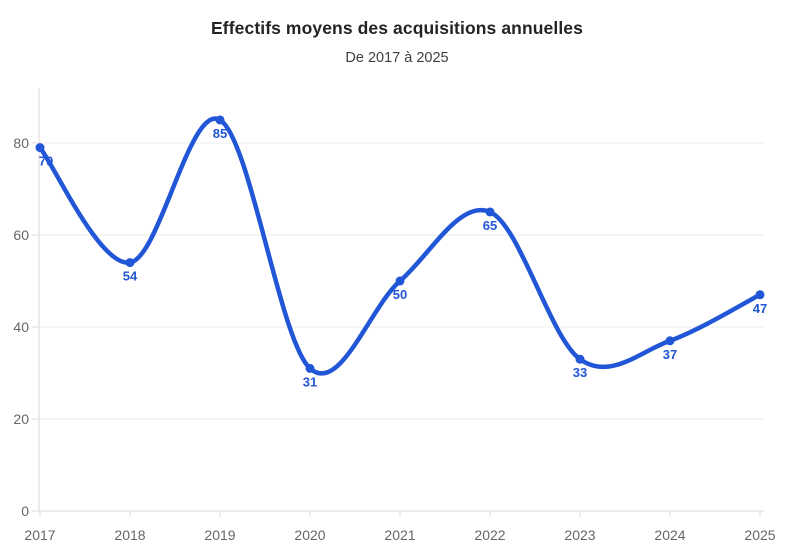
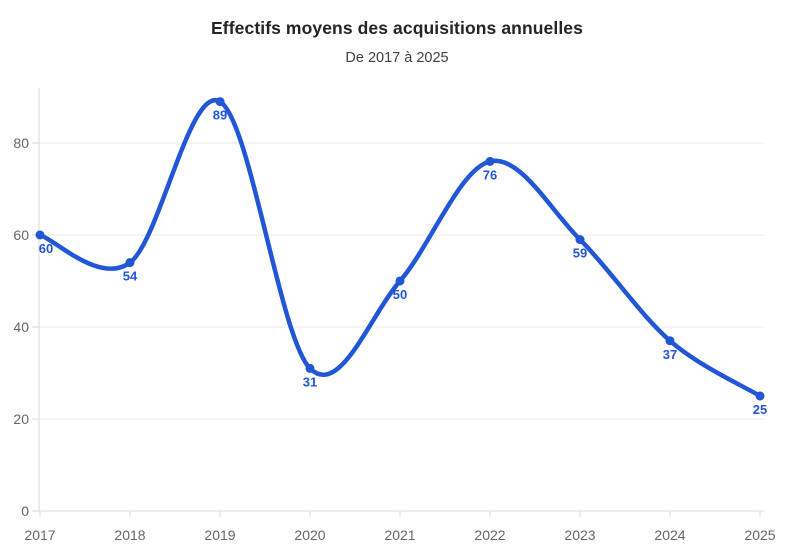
2017: 79 -> 60
2019: 85 -> 89
2022: 65 -> 76
2023: 33 -> 59
2025: 47 -> 25
